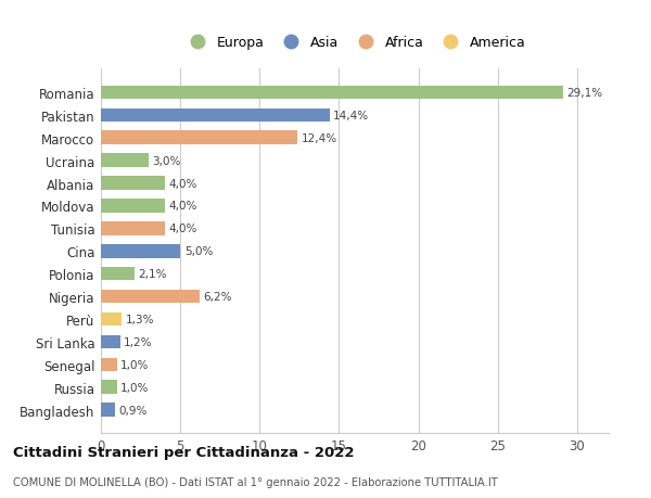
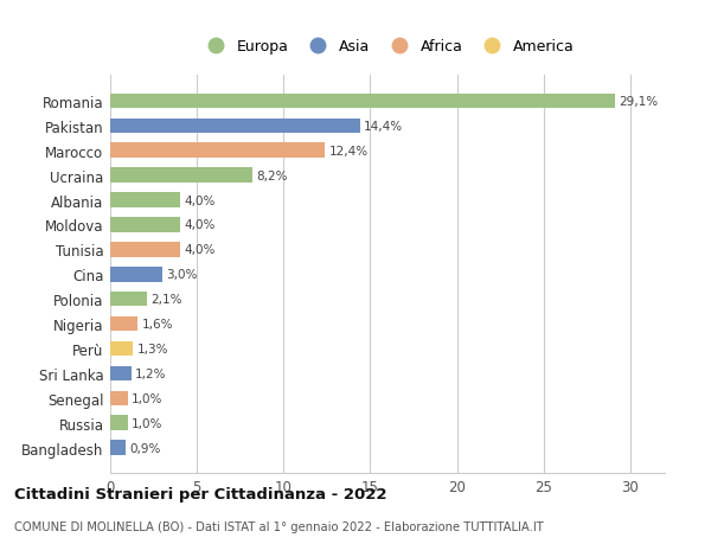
Ucraina: 3,0% -> 8,2%
Cina: 5,0% -> 3,0%
Nigeria: 6,2% -> 1,6%
